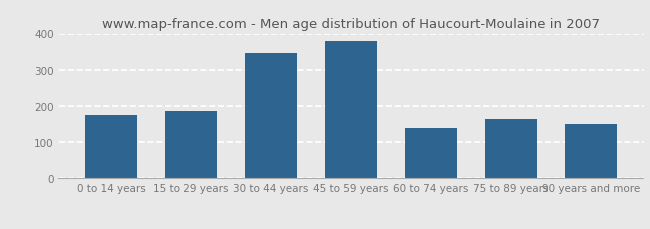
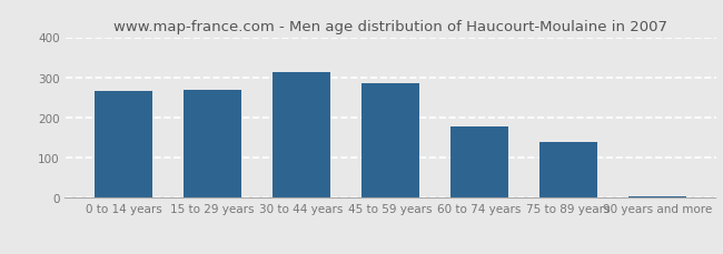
0 to 14 years: 175 -> 265
15 to 29 years: 185 -> 268
30 to 44 years: 345 -> 312
45 to 59 years: 380 -> 285
60 to 74 years: 140 -> 178
75 to 89 years: 165 -> 138
90 years and more: 150 -> 5
